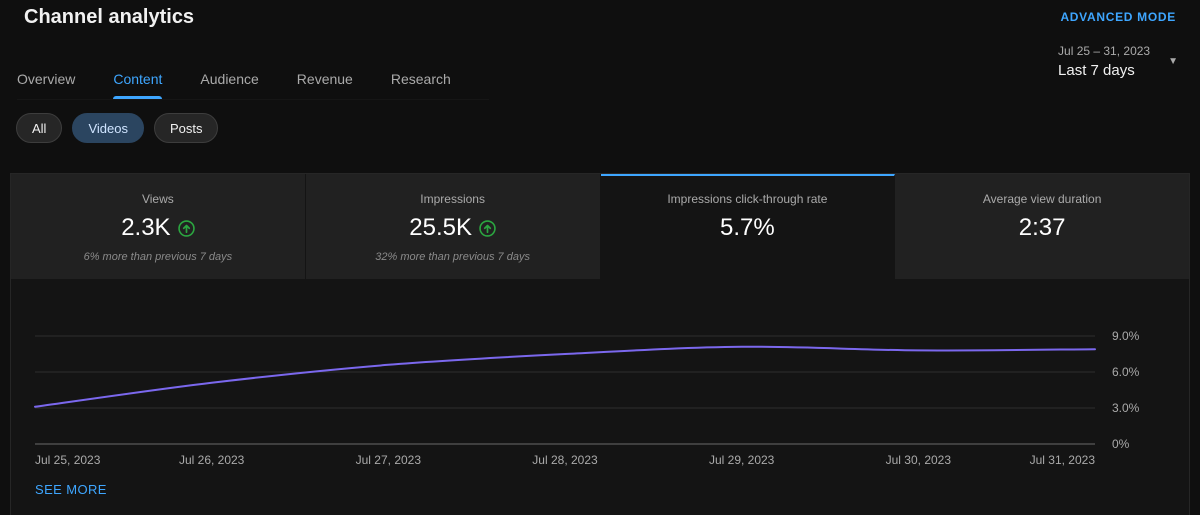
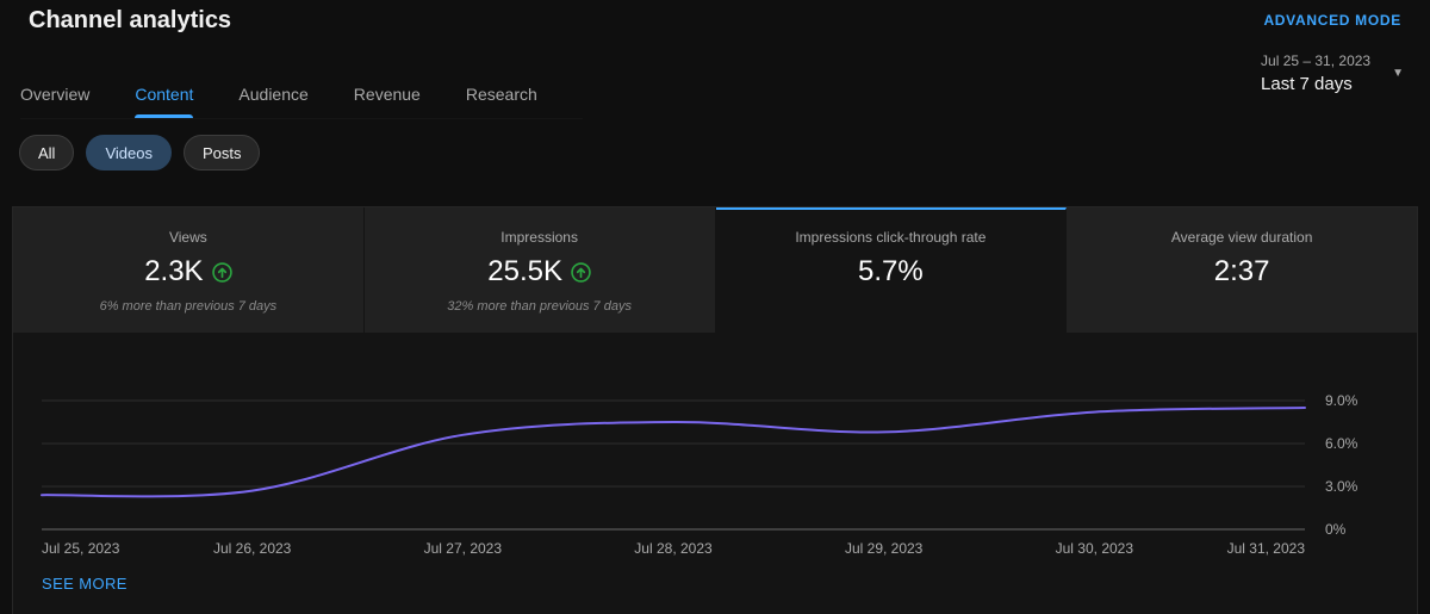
Jul 25, 2023: 3.1% -> 2.4%
Jul 26, 2023: 5.1% -> 2.7%
Jul 29, 2023: 8.1% -> 6.8%
Jul 30, 2023: 7.8% -> 8.2%
Jul 31, 2023: 7.9% -> 8.5%
